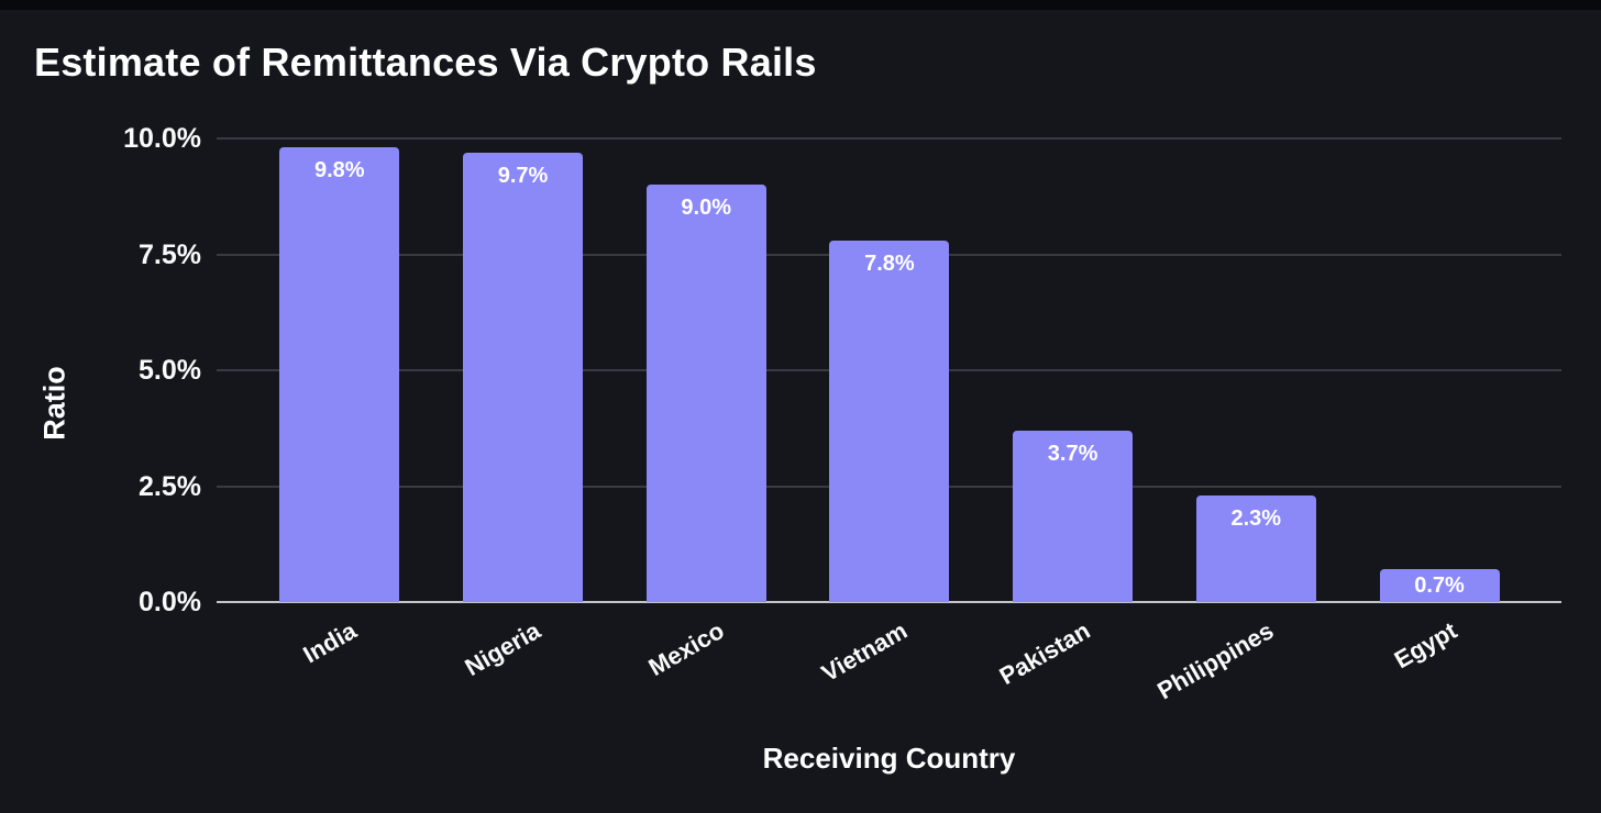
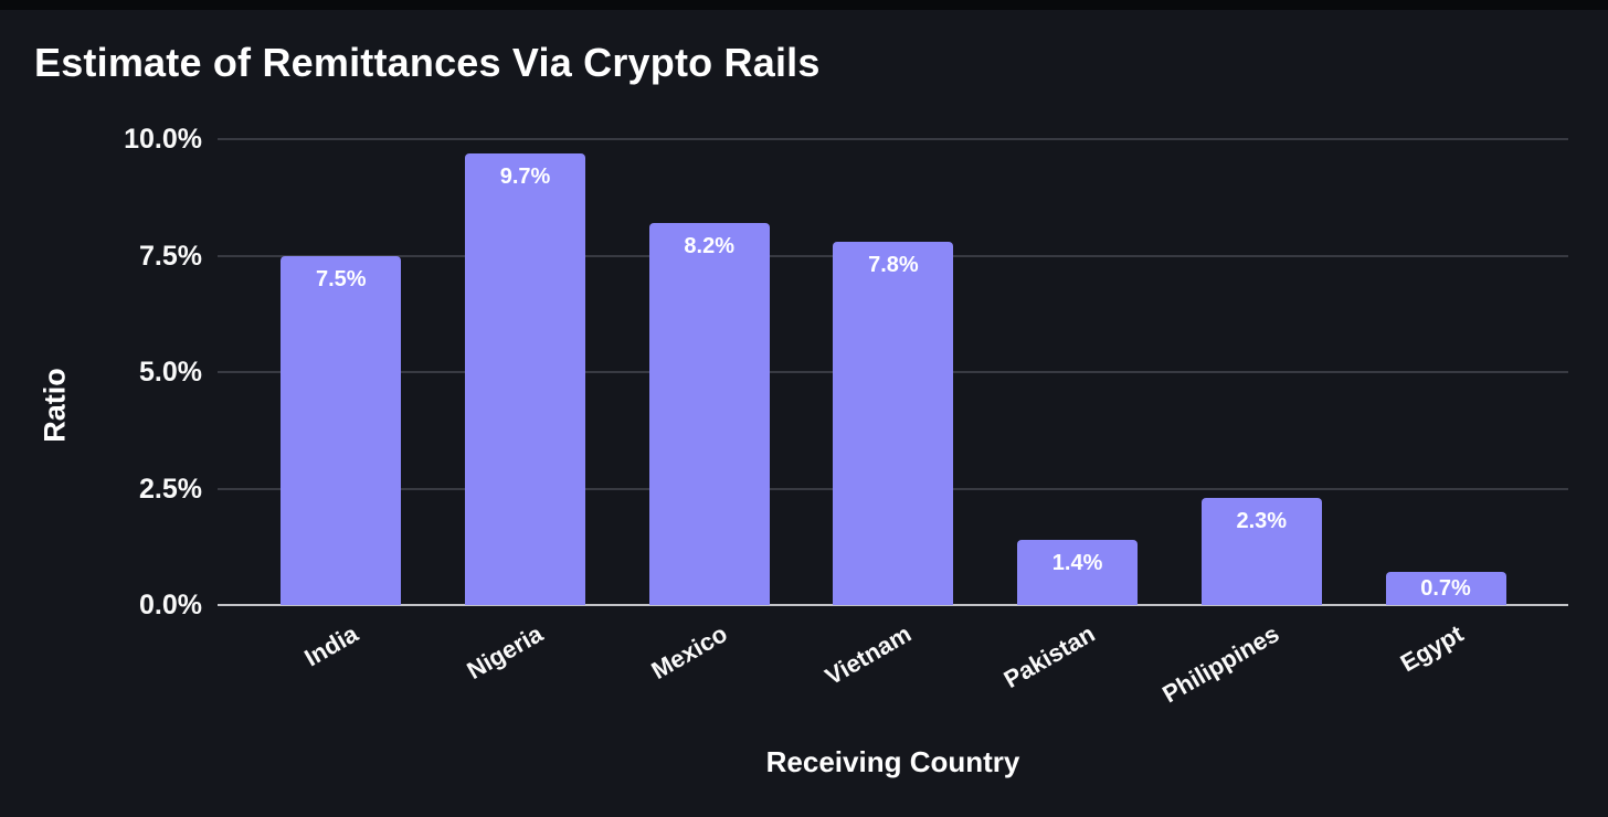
India: 9.8% -> 7.5%
Mexico: 9.0% -> 8.2%
Pakistan: 3.7% -> 1.4%
